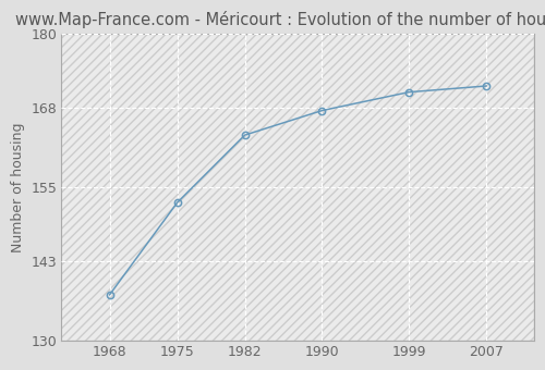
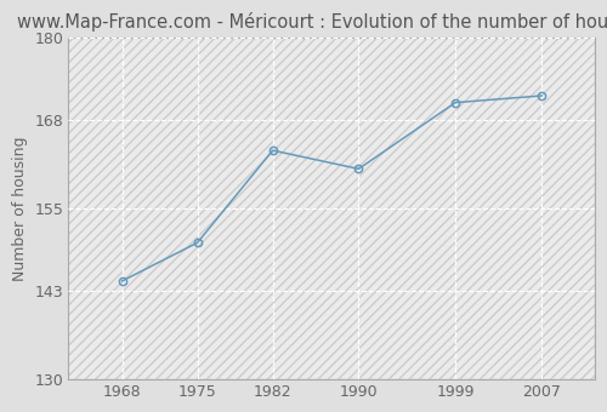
1968: 137.5 -> 144.4
1975: 152.5 -> 150.0
1990: 167.5 -> 160.8
